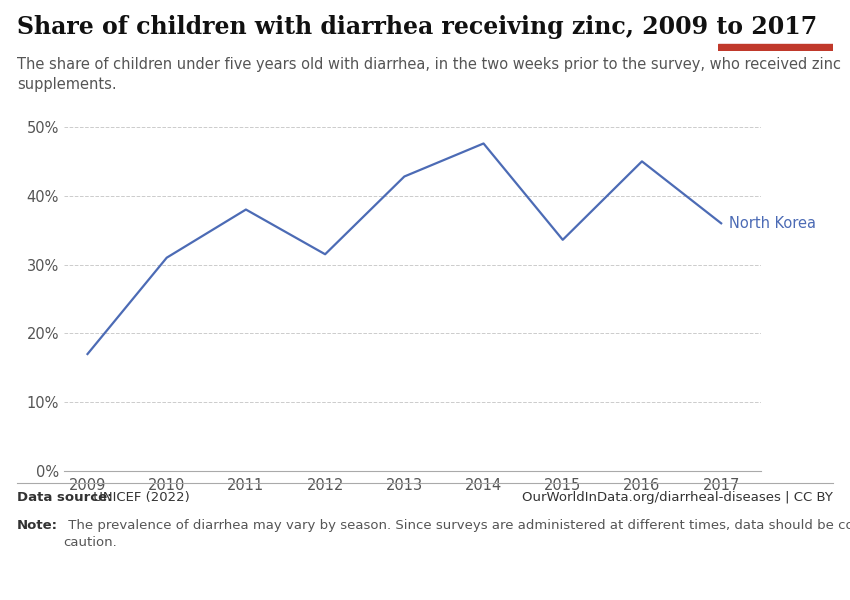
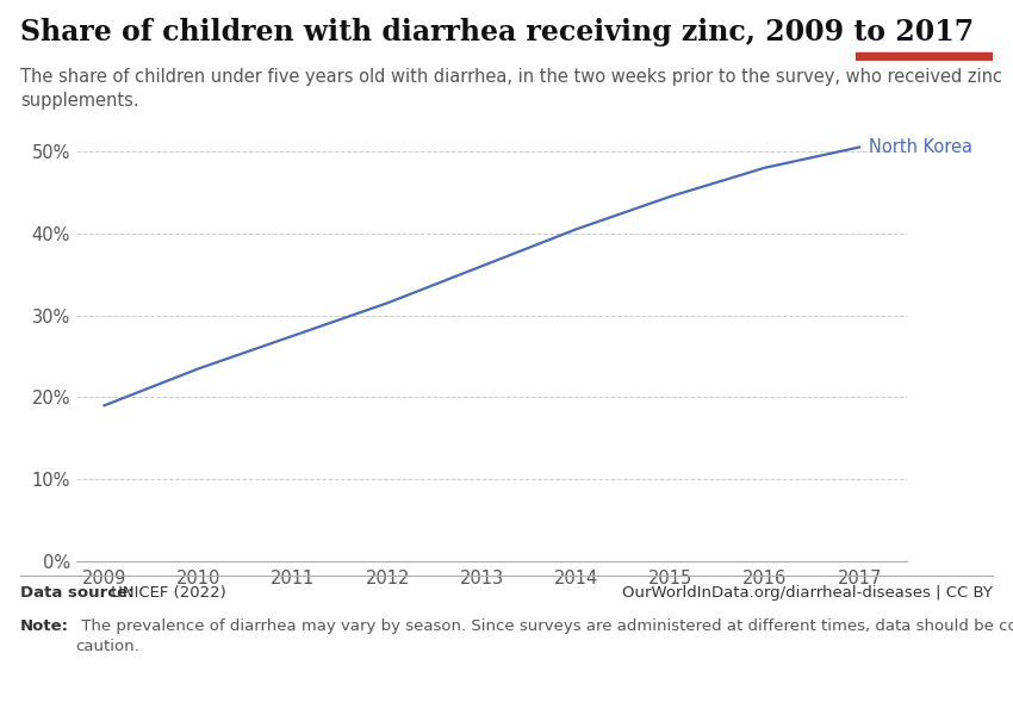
2009: 17.0% -> 19.0%
2010: 31.0% -> 23.5%
2011: 38.0% -> 27.5%
2013: 42.8% -> 36.0%
2014: 47.6% -> 40.5%
2015: 33.6% -> 44.5%
2016: 45.0% -> 48.0%
2017: 36.0% -> 50.5%
